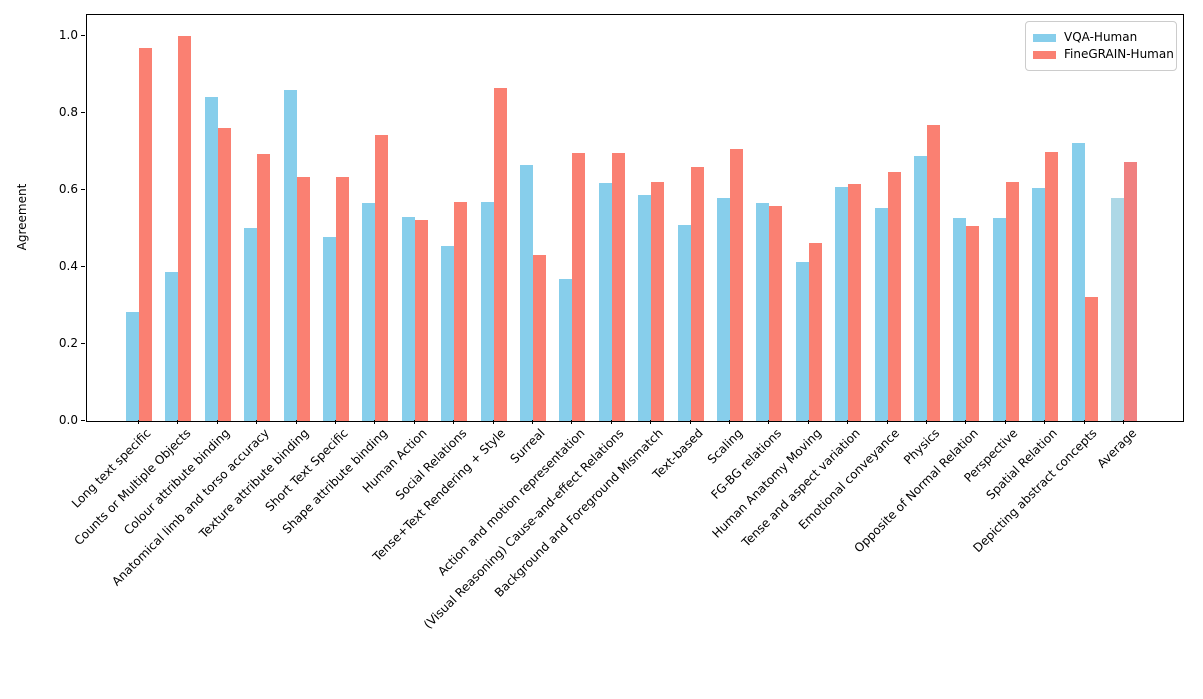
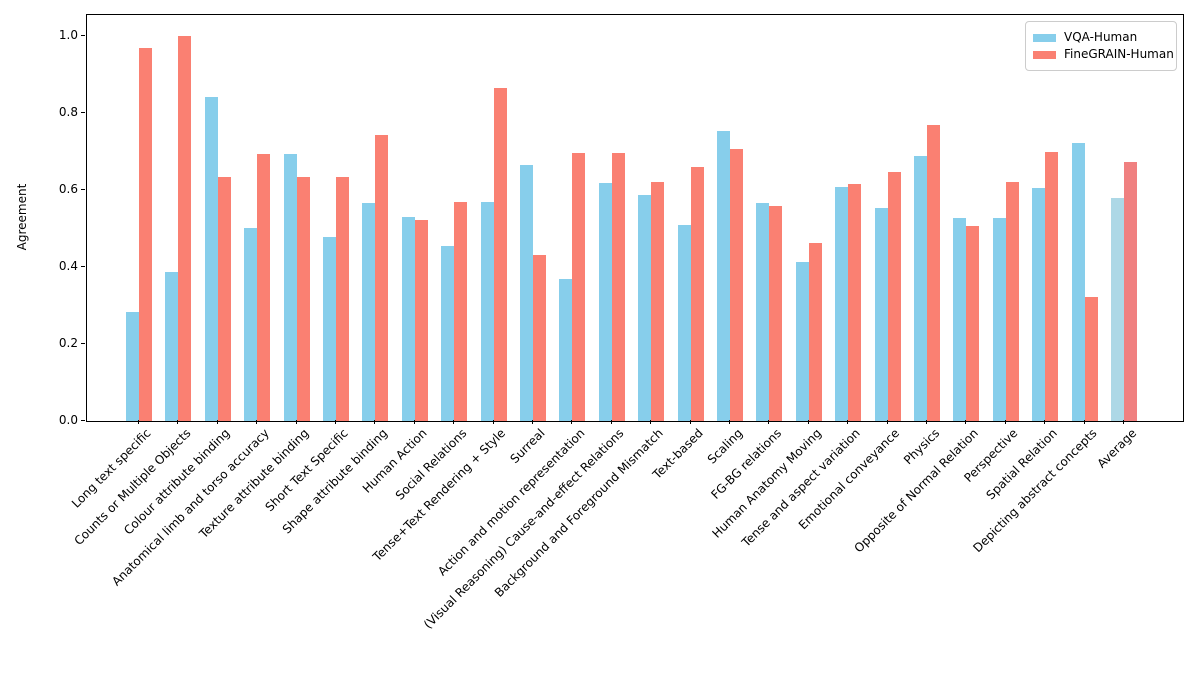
FineGRAIN-Human/Colour attribute binding: 0.76 -> 0.63
VQA-Human/Texture attribute binding: 0.86 -> 0.69
VQA-Human/Scaling: 0.58 -> 0.75
